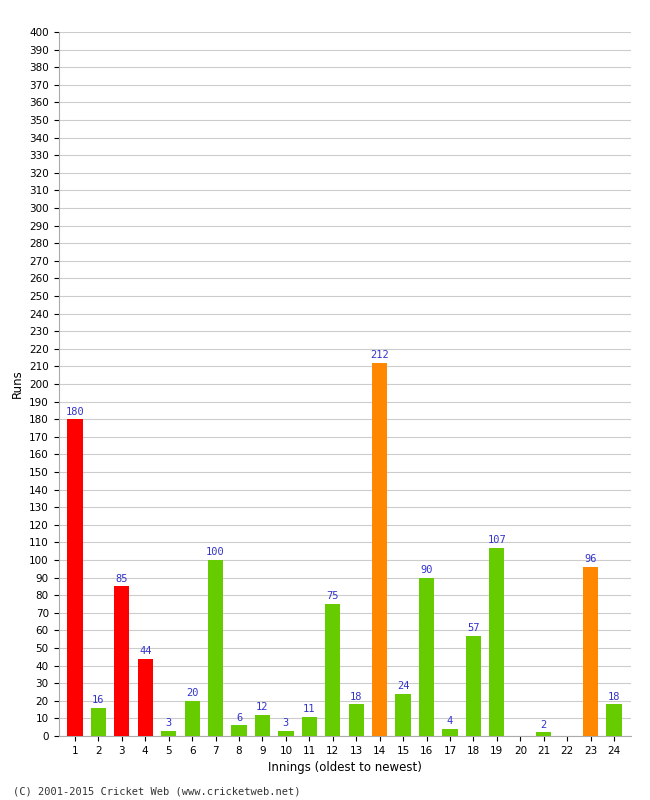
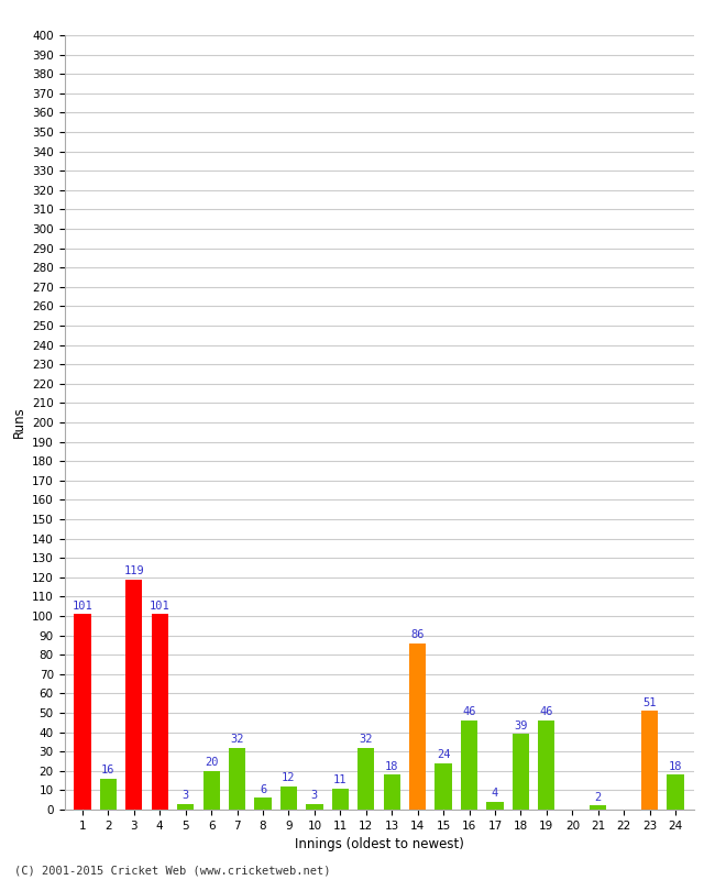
1: 180 -> 101
3: 85 -> 119
4: 44 -> 101
7: 100 -> 32
12: 75 -> 32
14: 212 -> 86
16: 90 -> 46
18: 57 -> 39
19: 107 -> 46
23: 96 -> 51
